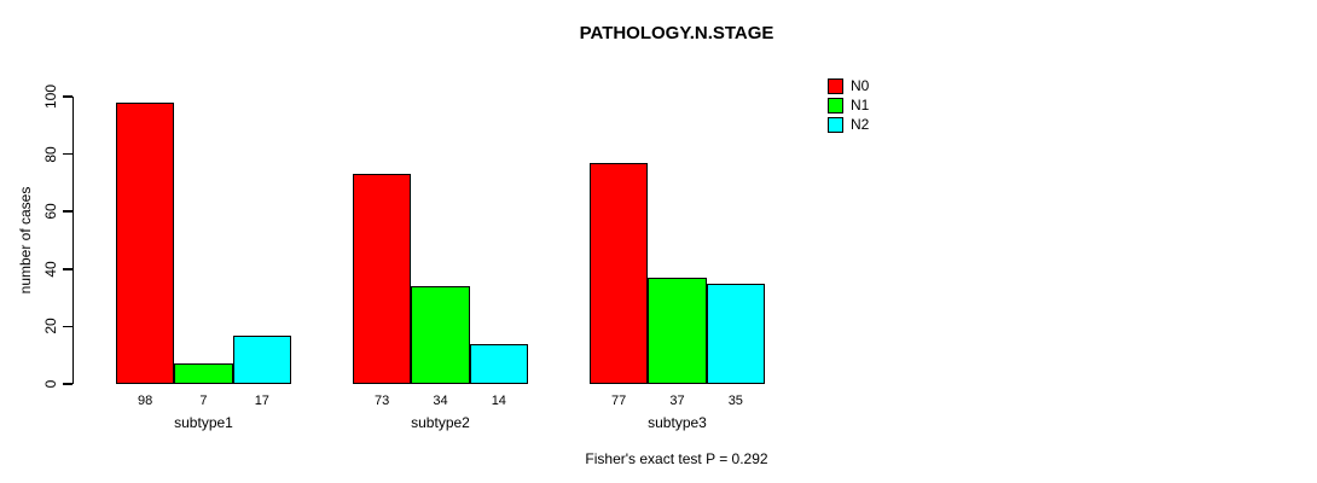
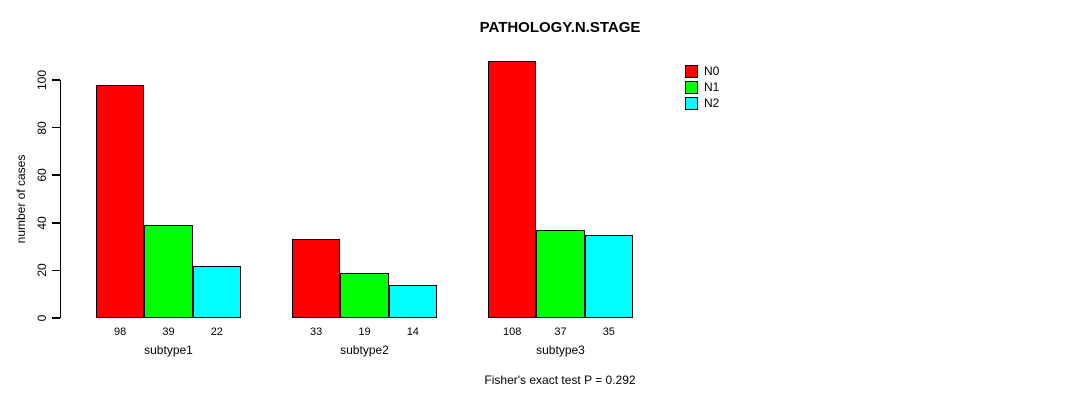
N1/subtype1: 7 -> 39
N2/subtype1: 17 -> 22
N0/subtype2: 73 -> 33
N1/subtype2: 34 -> 19
N0/subtype3: 77 -> 108
